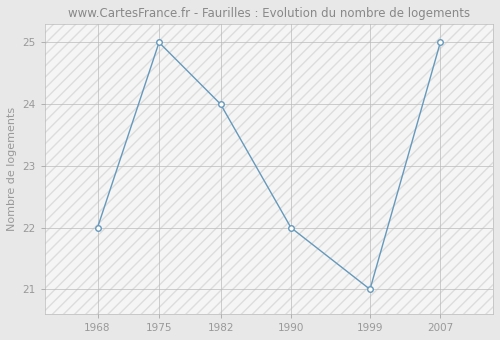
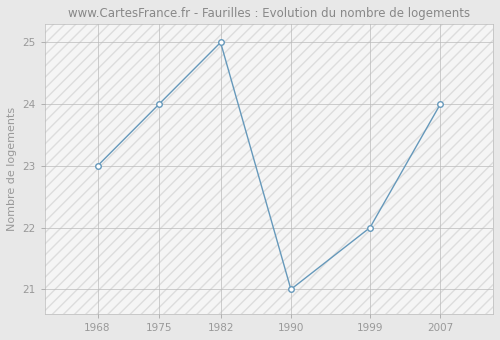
1968: 22 -> 23
1975: 25 -> 24
1982: 24 -> 25
1990: 22 -> 21
1999: 21 -> 22
2007: 25 -> 24
